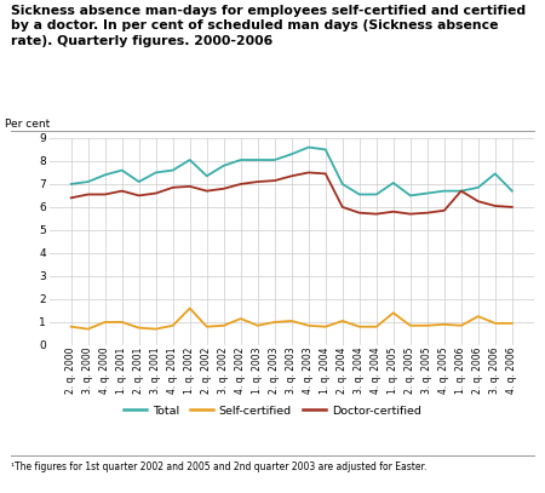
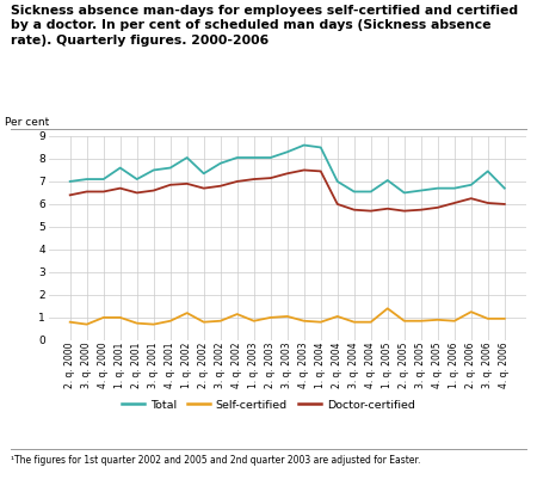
Total/4. q. 2000: 7.4 -> 7.1
Self-certified/1. q. 2002: 1.6 -> 1.2
Doctor-certified/1. q. 2006: 6.7 -> 6.0
